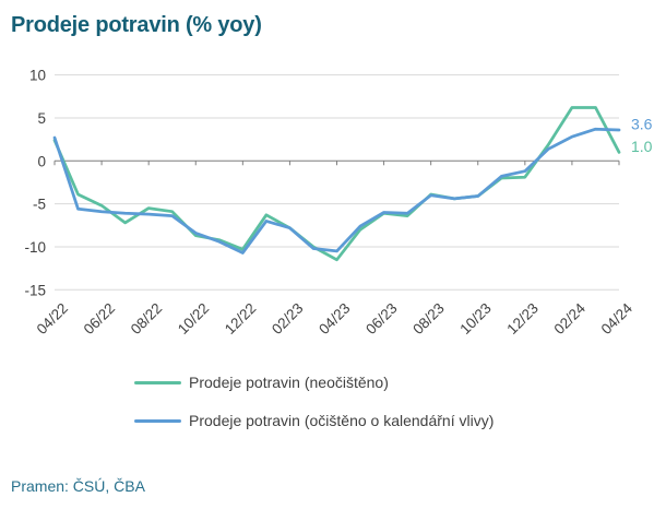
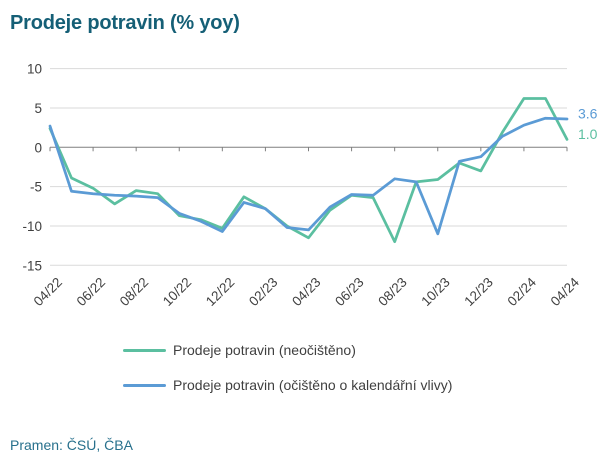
Prodeje potravin (neočištěno)/08/23: -4 -> -12
Prodeje potravin (očištěno o kalendářní vlivy)/10/23: -4 -> -11
Prodeje potravin (neočištěno)/12/23: -2 -> -3
